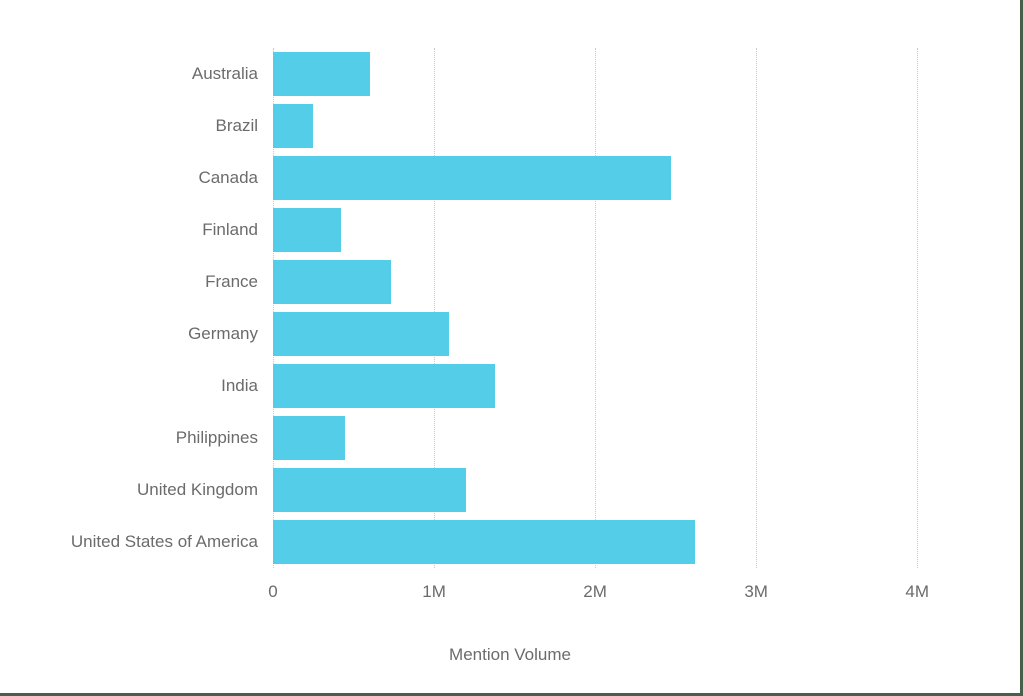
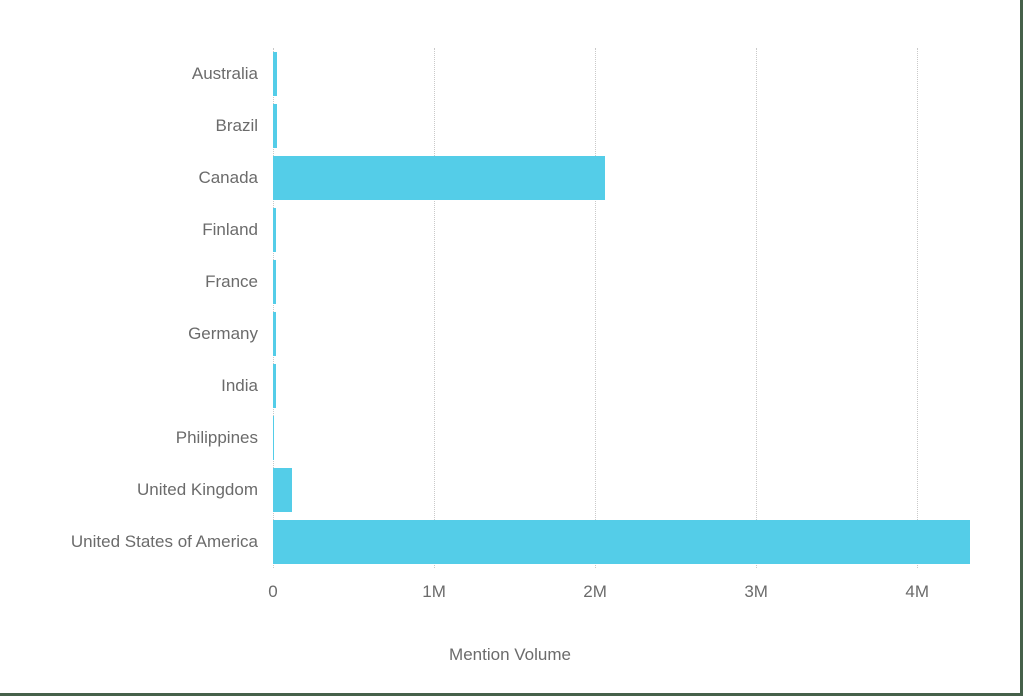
Australia: 0.60M -> 0.02M
Brazil: 0.25M -> 0.02M
Canada: 2.47M -> 2.06M
Finland: 0.42M -> 0.02M
France: 0.73M -> 0.02M
Germany: 1.09M -> 0.02M
India: 1.38M -> 0.02M
Philippines: 0.45M -> 0.01M
United Kingdom: 1.20M -> 0.12M
United States of America: 2.62M -> 4.33M
